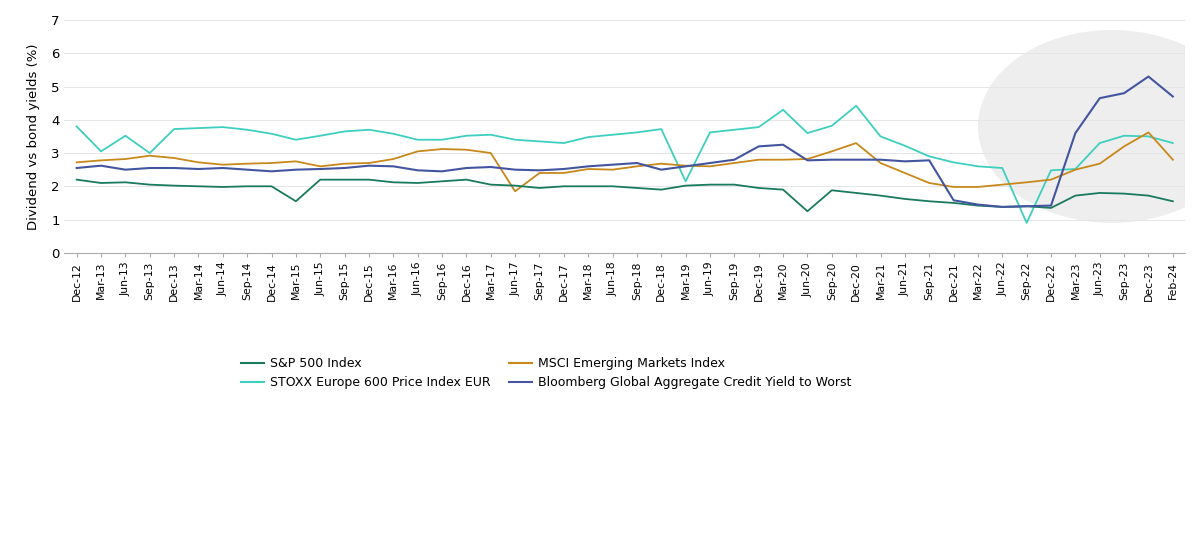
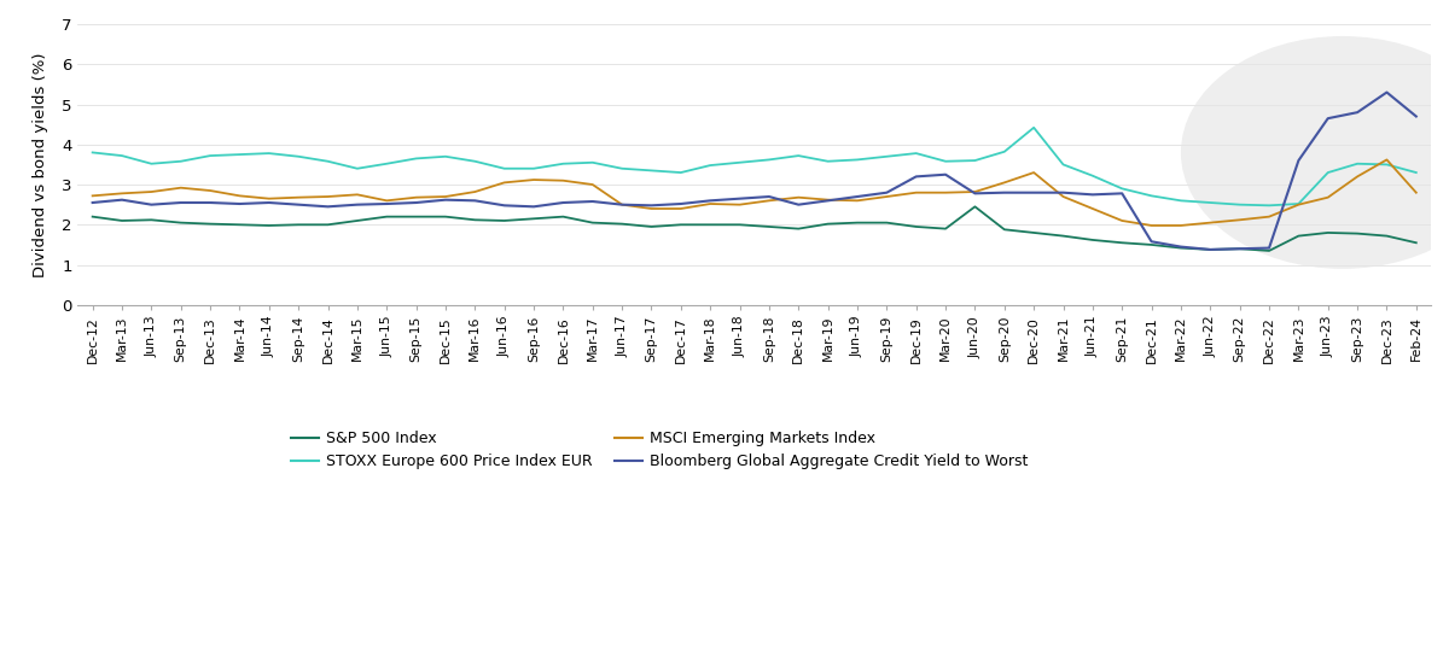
STOXX Europe 600 Price Index EUR/Mar-13: 3.05 -> 3.72
STOXX Europe 600 Price Index EUR/Sep-13: 3.00 -> 3.58
S&P 500 Index/Mar-15: 1.55 -> 2.10
MSCI Emerging Markets Index/Jun-17: 1.85 -> 2.50
STOXX Europe 600 Price Index EUR/Mar-19: 2.15 -> 3.58
STOXX Europe 600 Price Index EUR/Mar-20: 4.30 -> 3.58
S&P 500 Index/Jun-20: 1.25 -> 2.45
STOXX Europe 600 Price Index EUR/Sep-22: 0.90 -> 2.50
